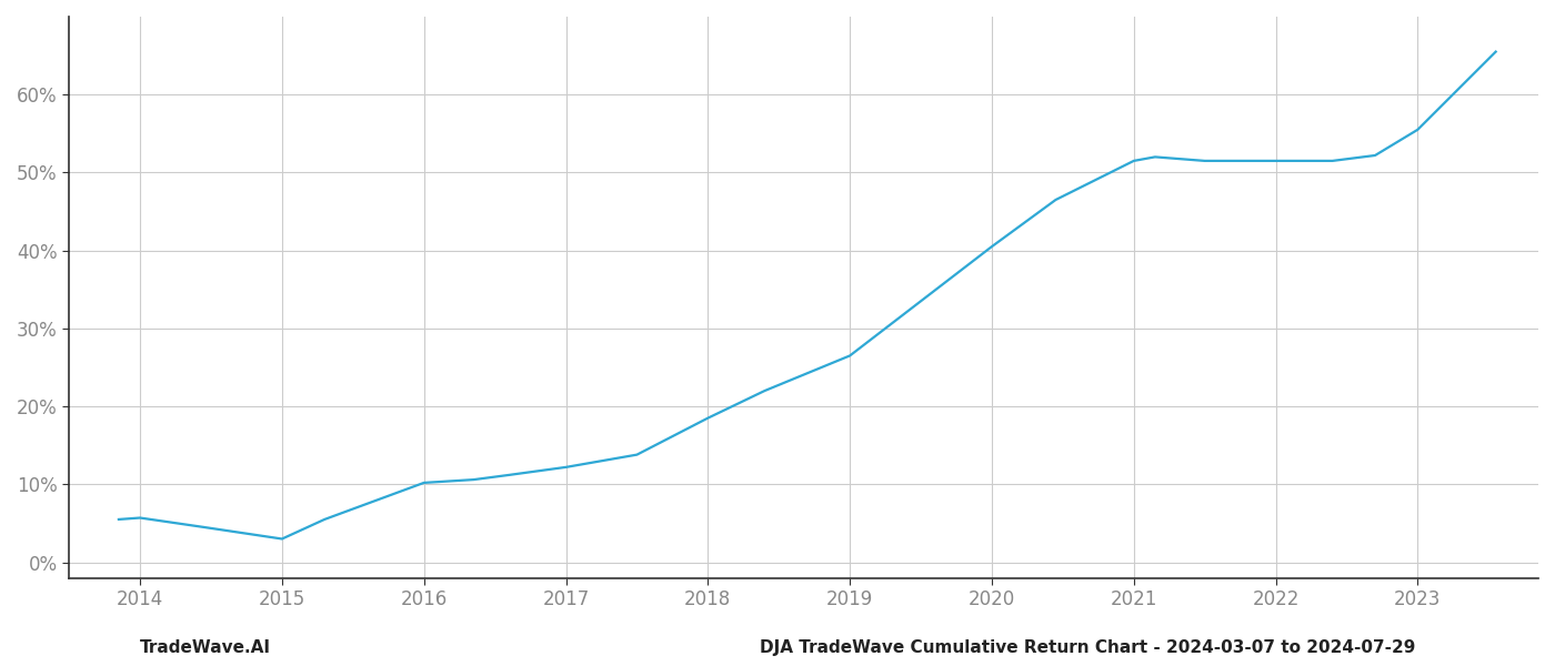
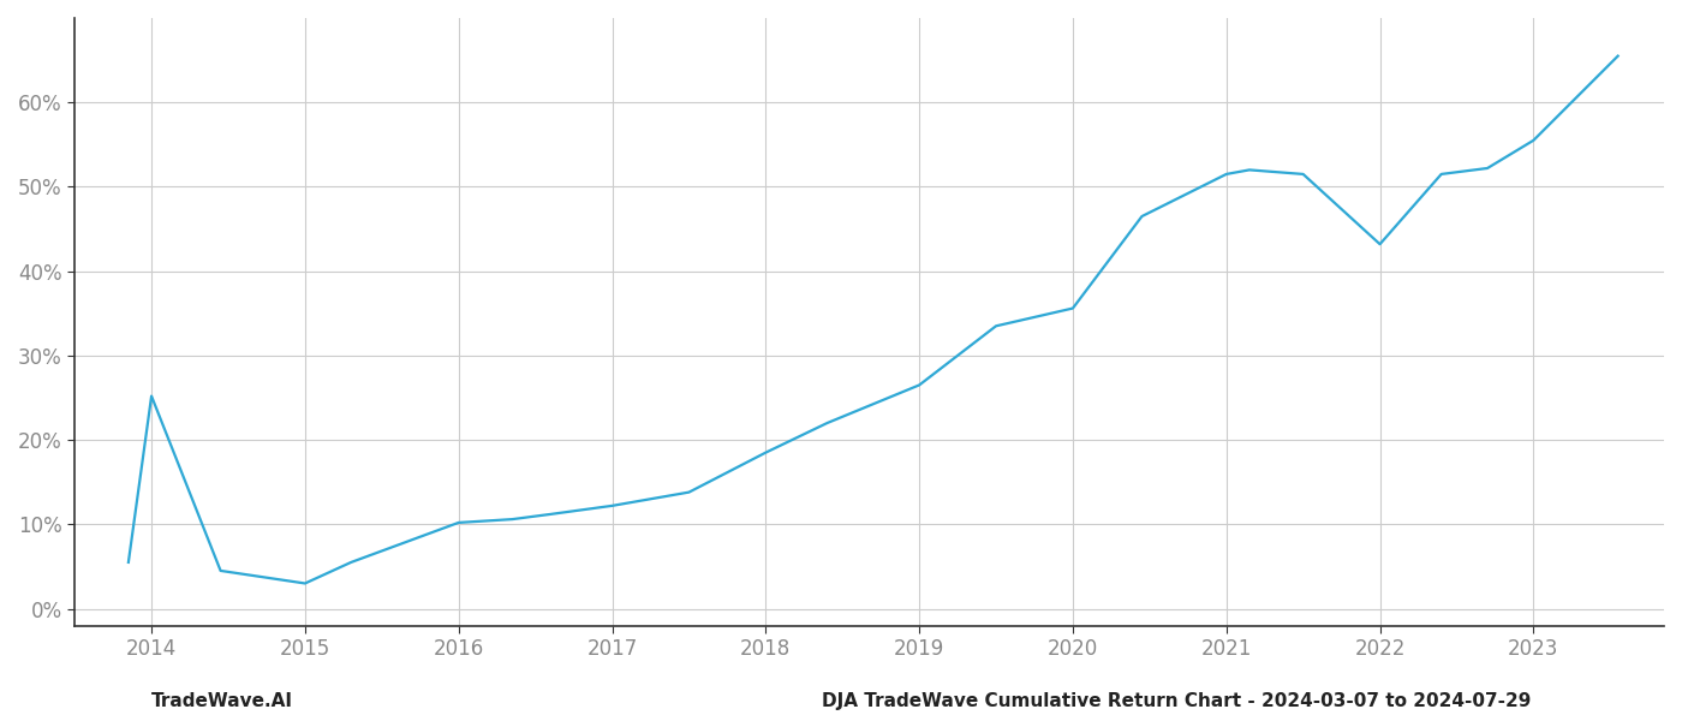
2014: 5.7% -> 25.2%
2020: 40.5% -> 35.6%
2022: 51.5% -> 43.2%
